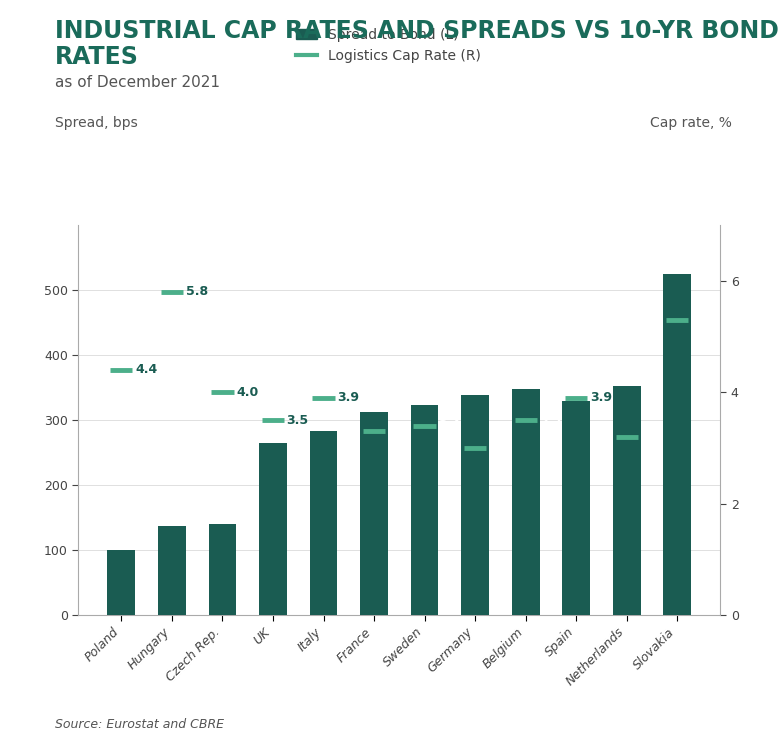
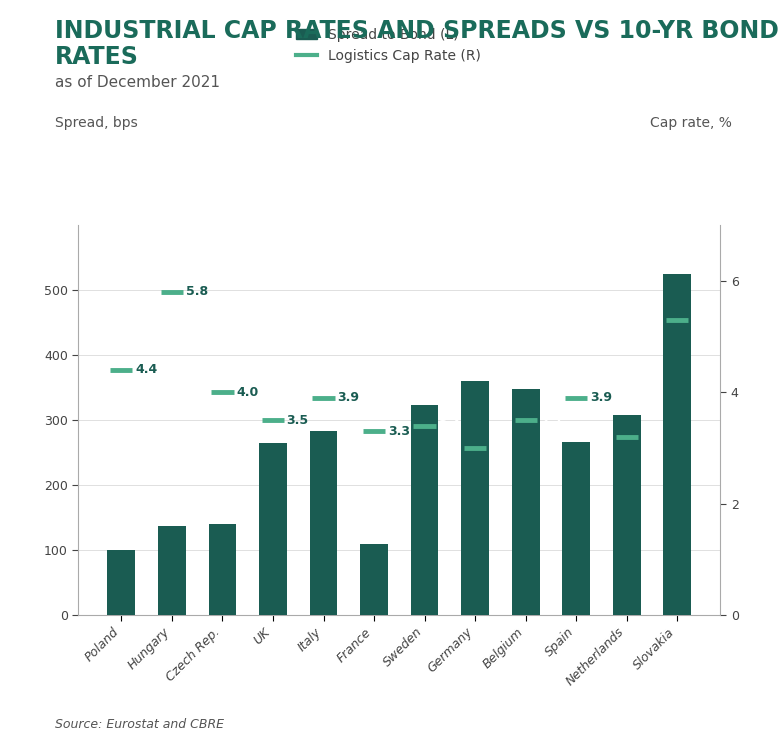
France: 313 -> 110
Germany: 338 -> 360
Spain: 330 -> 266
Netherlands: 352 -> 308
